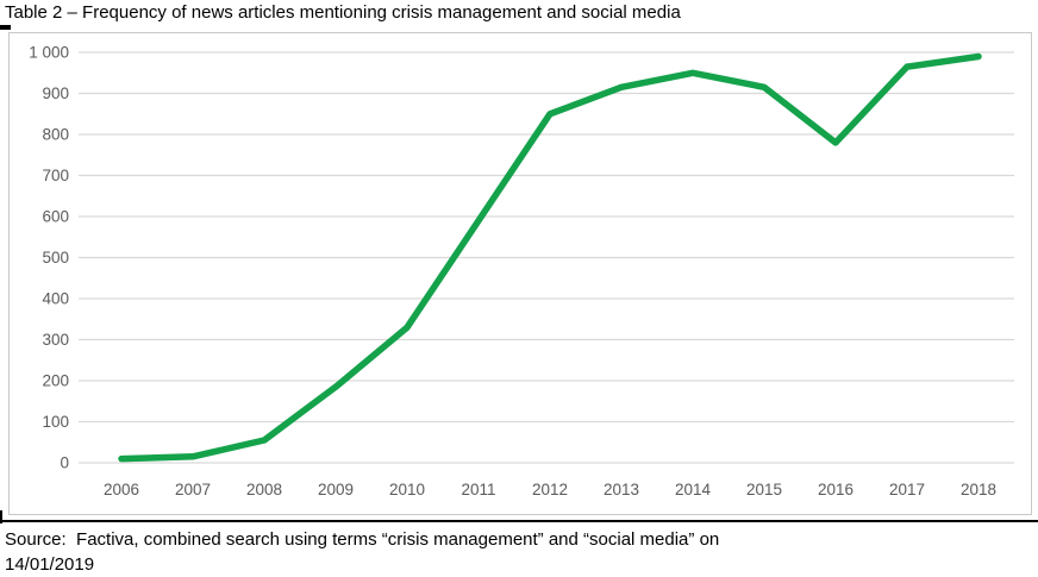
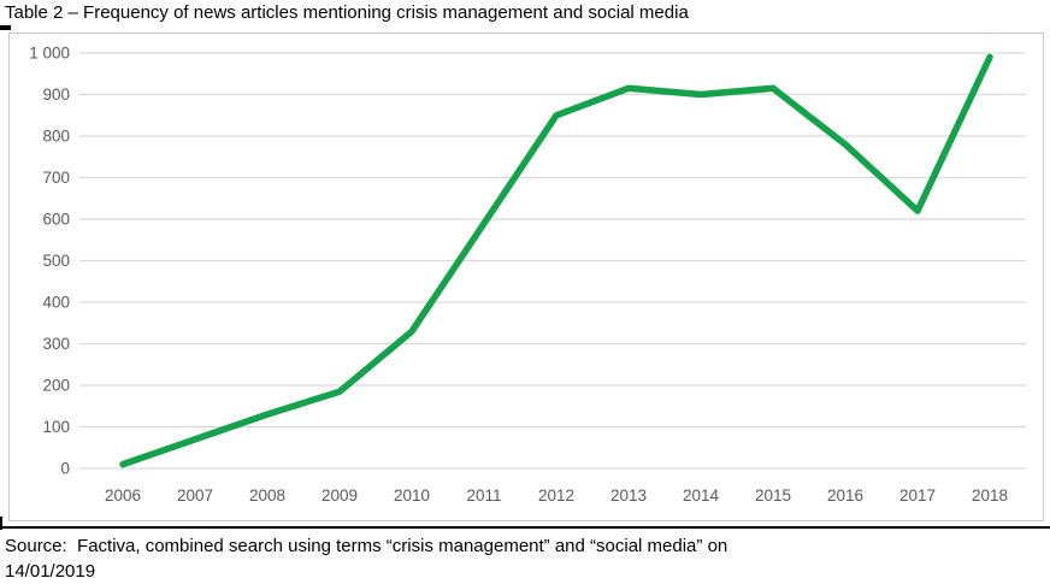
2007: 20 -> 70
2008: 60 -> 130
2014: 950 -> 900
2017: 960 -> 620
